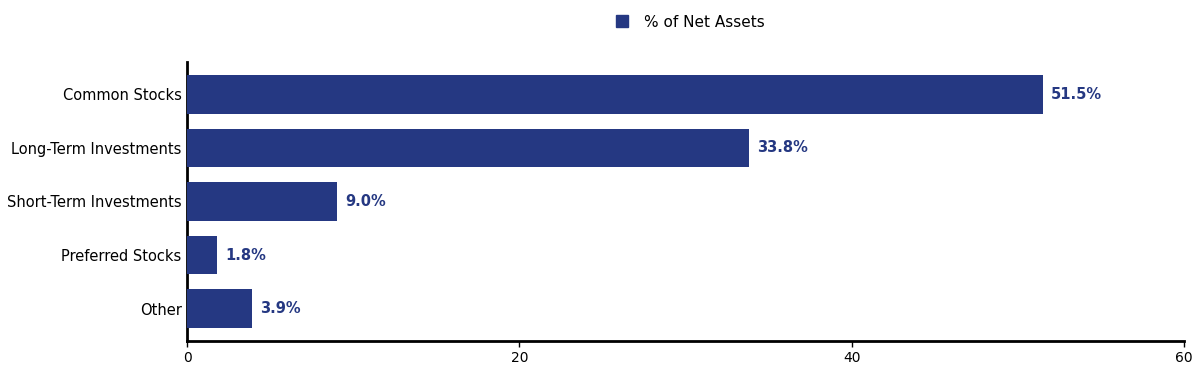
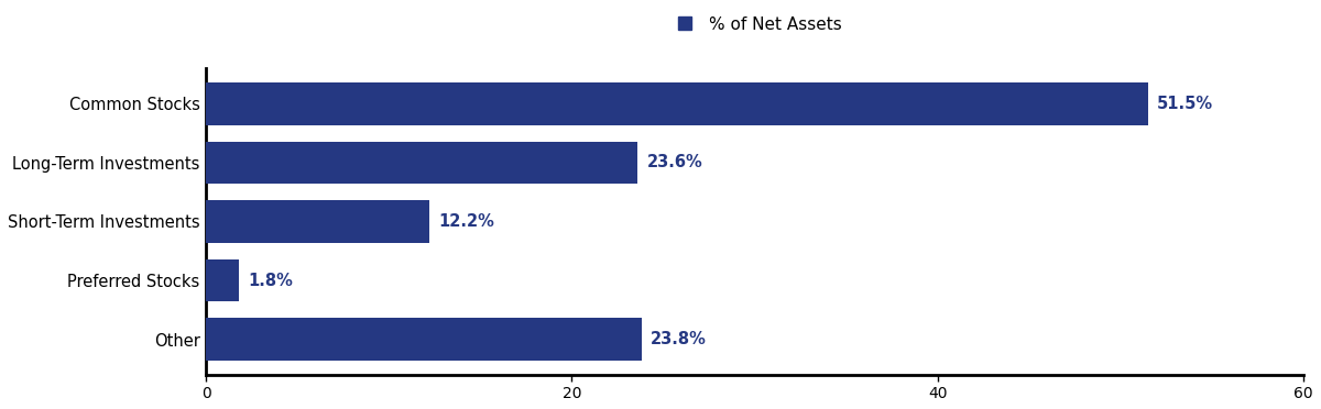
Long-Term Investments: 33.8% -> 23.6%
Short-Term Investments: 9.0% -> 12.2%
Other: 3.9% -> 23.8%
